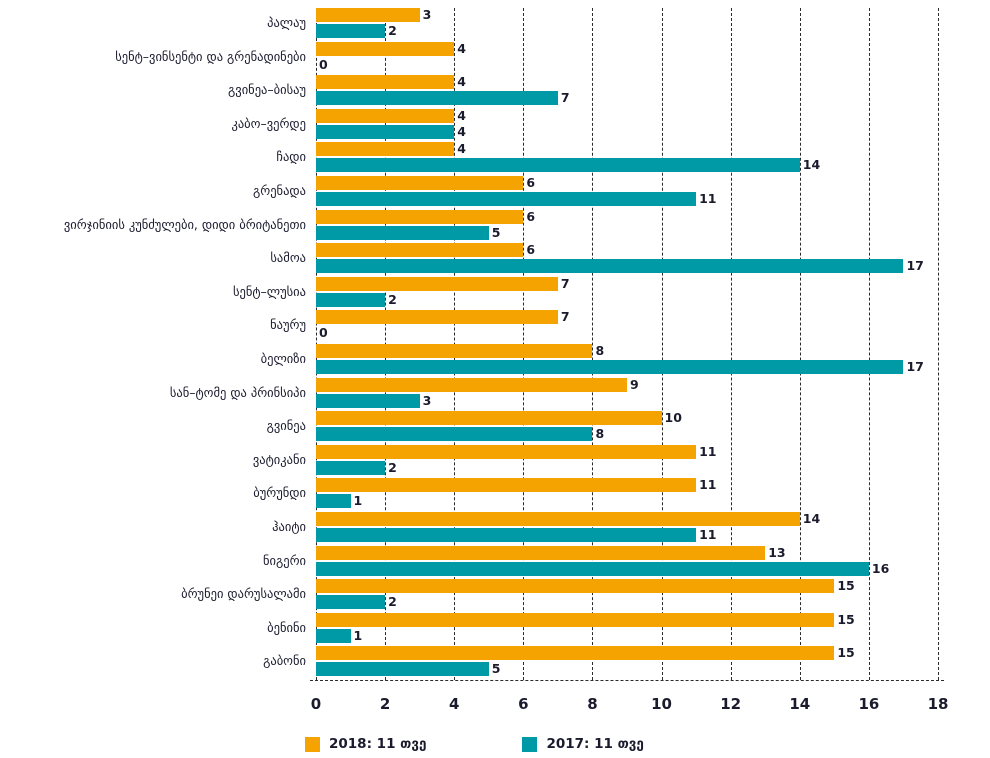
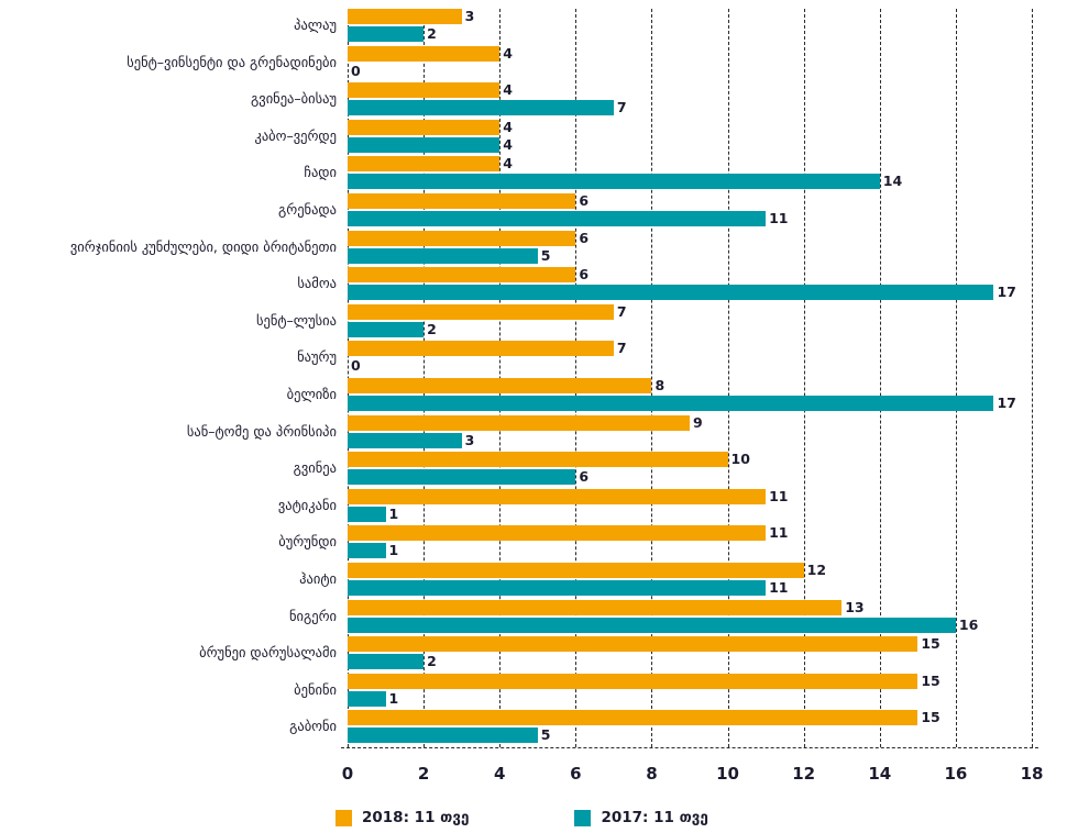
2017: 11 თვე/გვინეა: 8 -> 6
2017: 11 თვე/ვატიკანი: 2 -> 1
2018: 11 თვე/ჰაიტი: 14 -> 12
